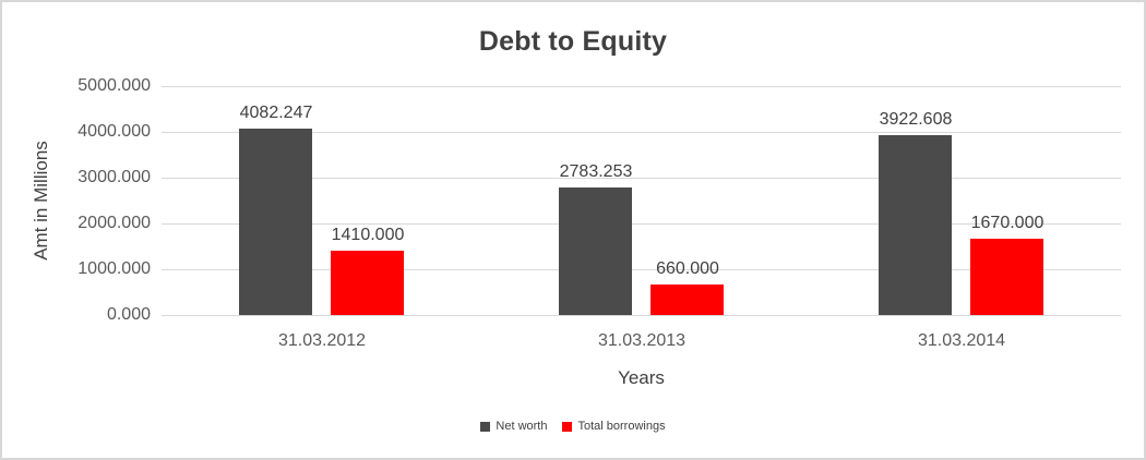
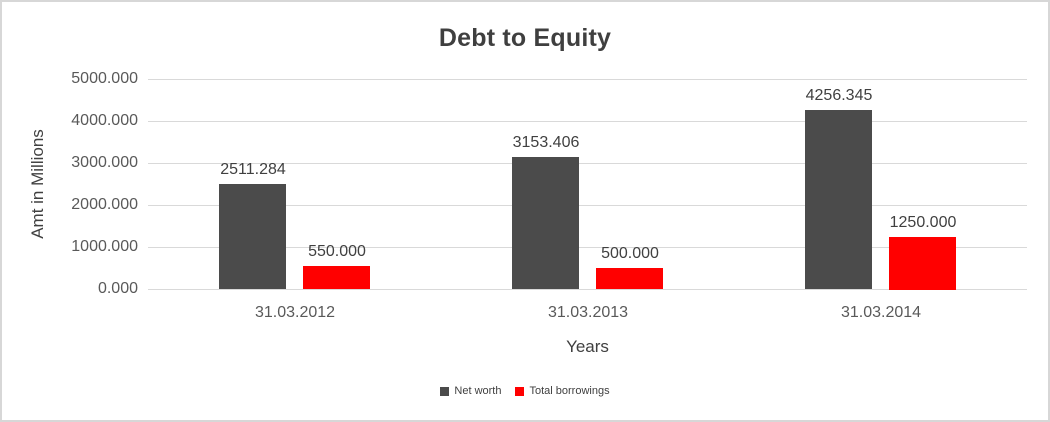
Net worth/31.03.2012: 4082.247 -> 2511.284
Total borrowings/31.03.2012: 1410.000 -> 550.000
Net worth/31.03.2013: 2783.253 -> 3153.406
Total borrowings/31.03.2013: 660.000 -> 500.000
Net worth/31.03.2014: 3922.608 -> 4256.345
Total borrowings/31.03.2014: 1670.000 -> 1250.000
